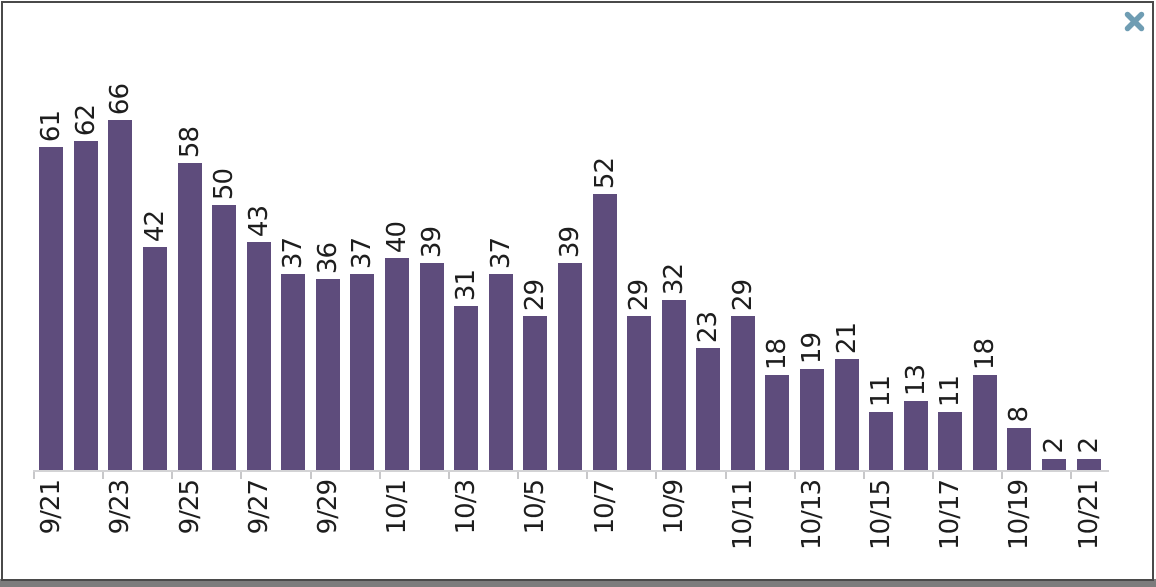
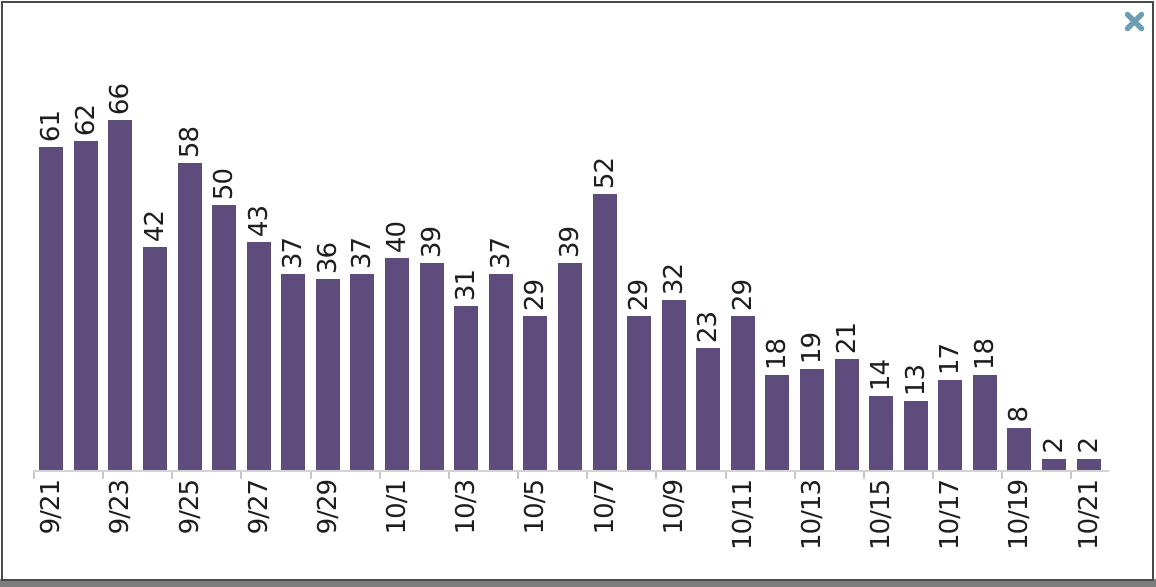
10/15: 11 -> 14
10/17: 11 -> 17
